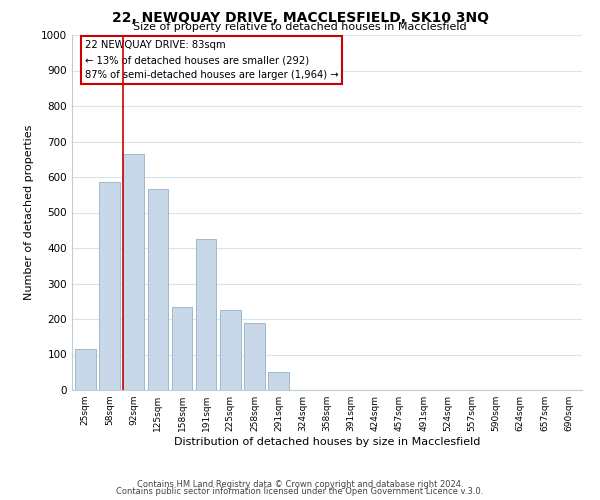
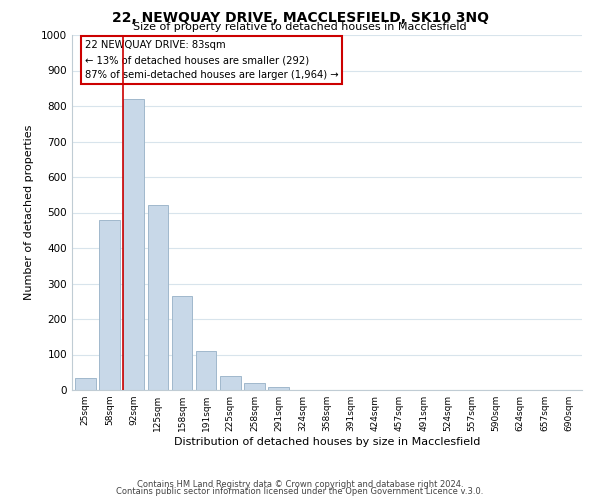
25sqm: 115 -> 35
58sqm: 585 -> 480
92sqm: 665 -> 820
125sqm: 565 -> 520
158sqm: 235 -> 265
191sqm: 425 -> 110
225sqm: 225 -> 40
258sqm: 190 -> 20
291sqm: 50 -> 8
